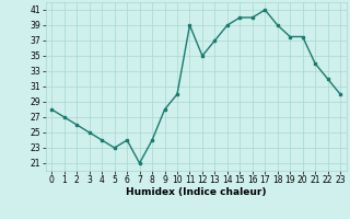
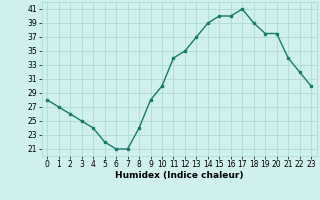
5: 23.0 -> 22.0
6: 24.0 -> 21.0
11: 39.0 -> 34.0
